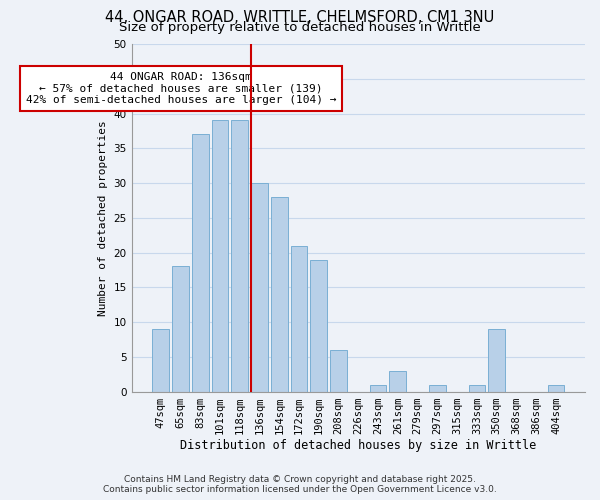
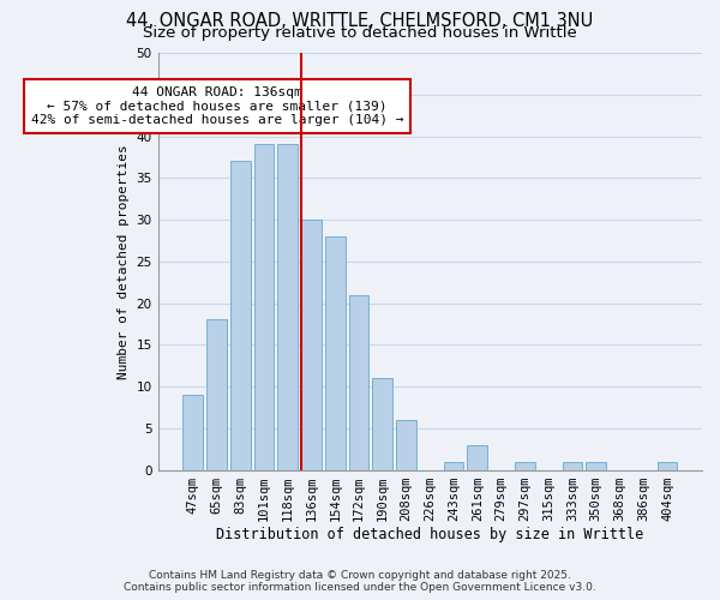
190sqm: 19 -> 11
350sqm: 9 -> 1
